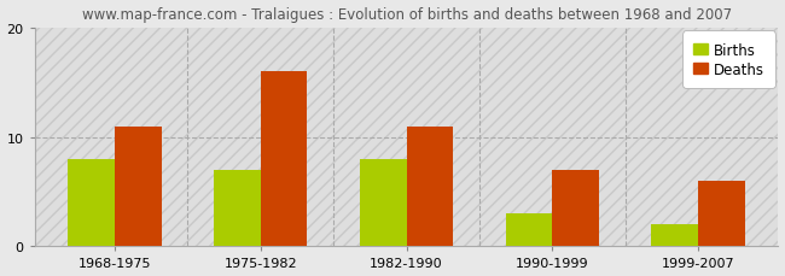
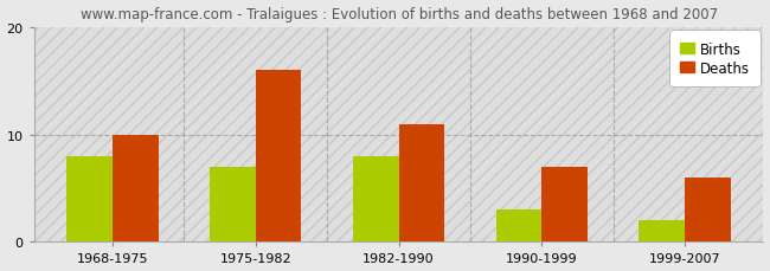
Deaths/1968-1975: 11 -> 10
